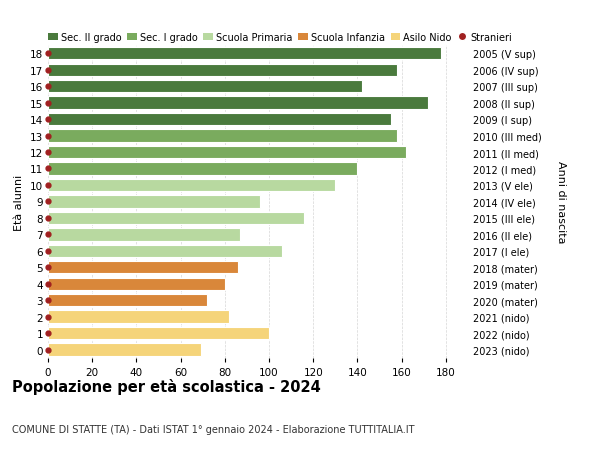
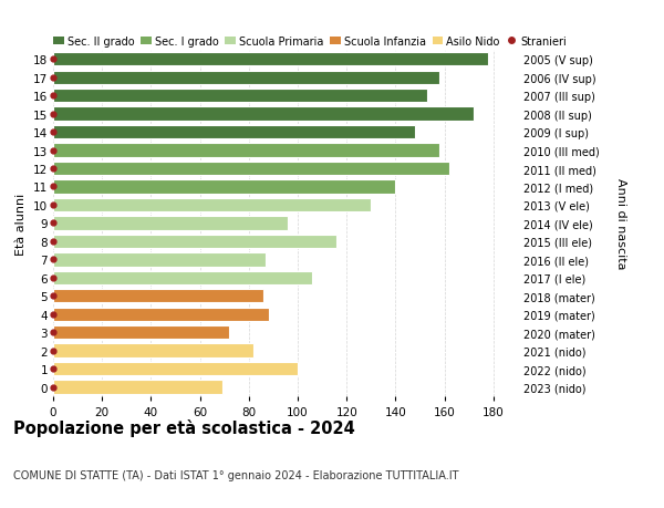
16: 142 -> 153
14: 155 -> 148
4: 80 -> 88
